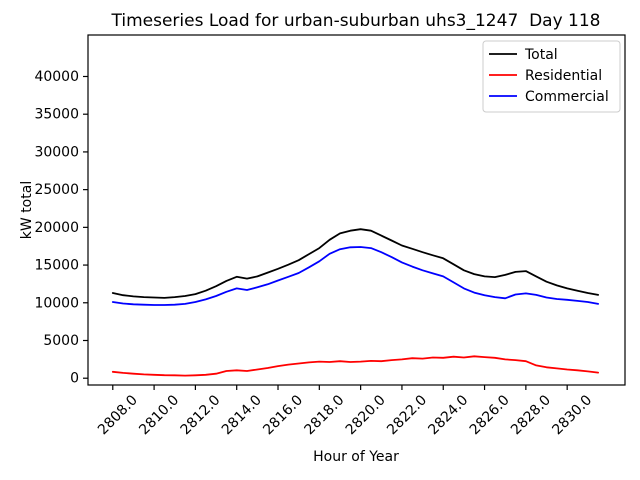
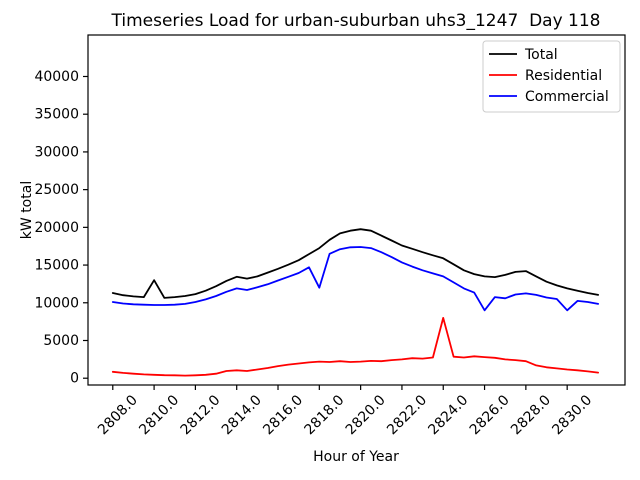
Total/2810.0: 11000 -> 13000
Commercial/2818.0: 16000 -> 12000
Residential/2824.0: 3000 -> 8000
Commercial/2826.0: 11000 -> 9000
Commercial/2830.0: 10000 -> 9000
